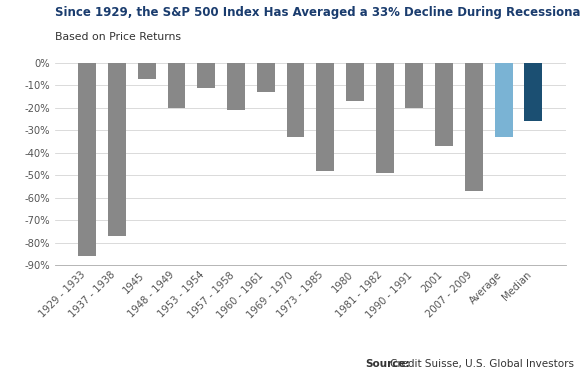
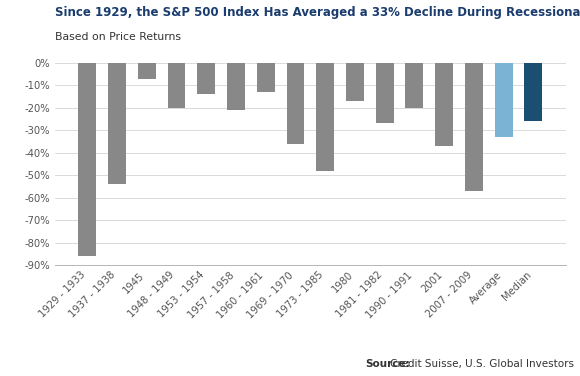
1937 - 1938: -77% -> -54%
1953 - 1954: -11% -> -14%
1969 - 1970: -33% -> -36%
1981 - 1982: -49% -> -27%
